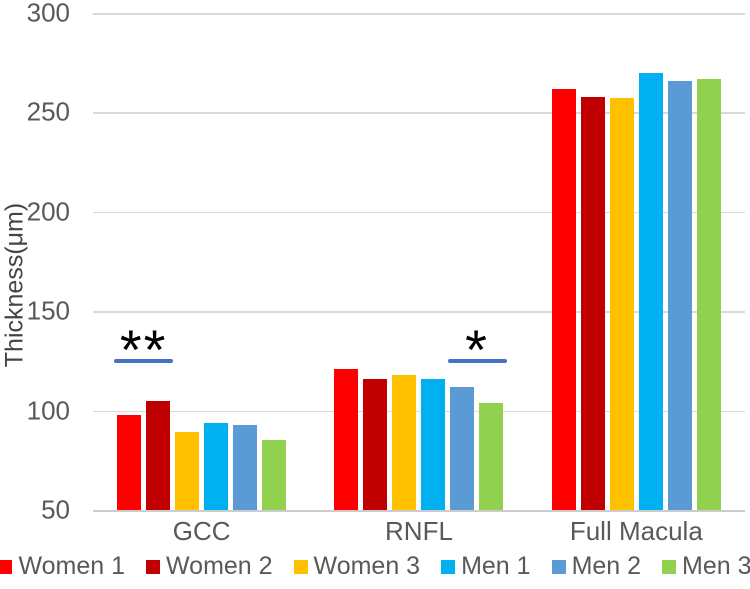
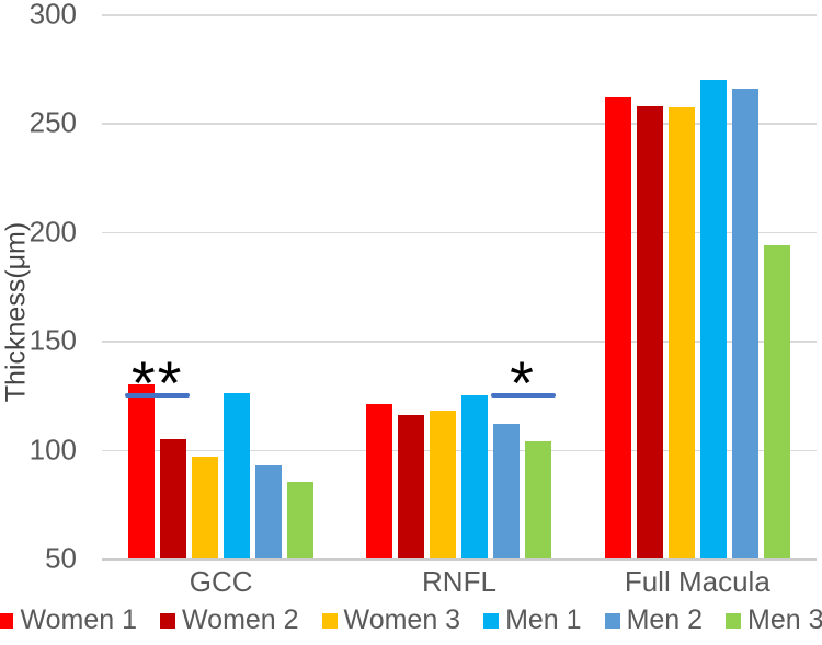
Women 1/GCC: 98 -> 130
Women 3/GCC: 89 -> 97
Men 1/GCC: 94 -> 126
Men 1/RNFL: 116 -> 125
Men 3/Full Macula: 267 -> 194
